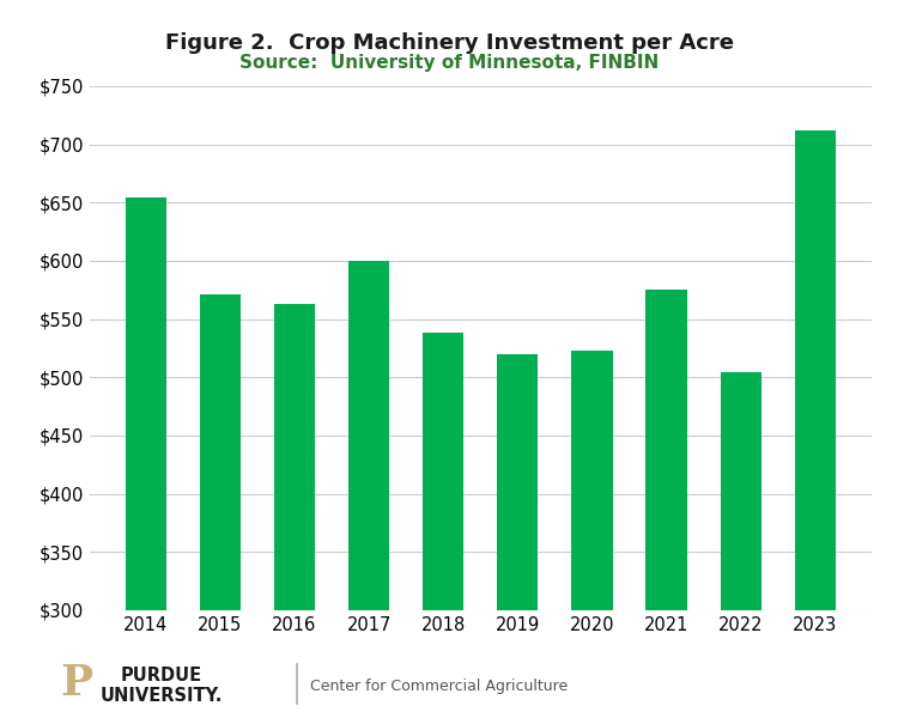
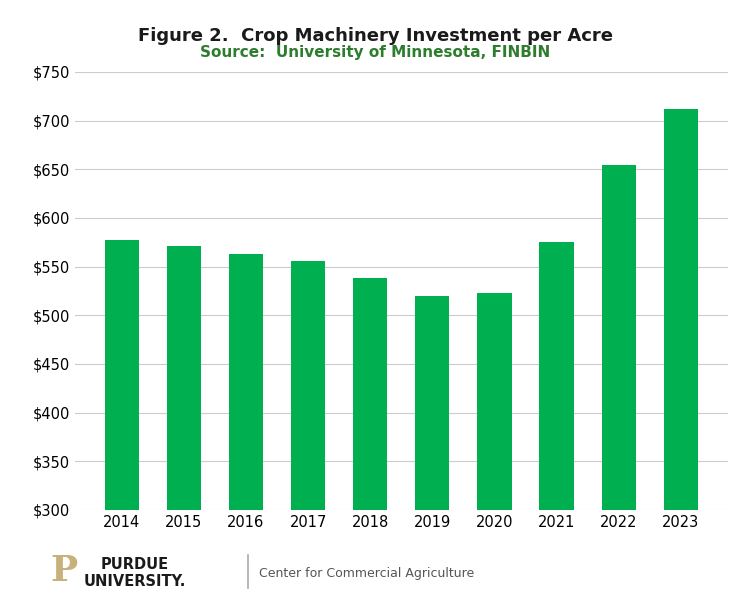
2014: $654 -> $577
2017: $600 -> $556
2022: $504 -> $654
